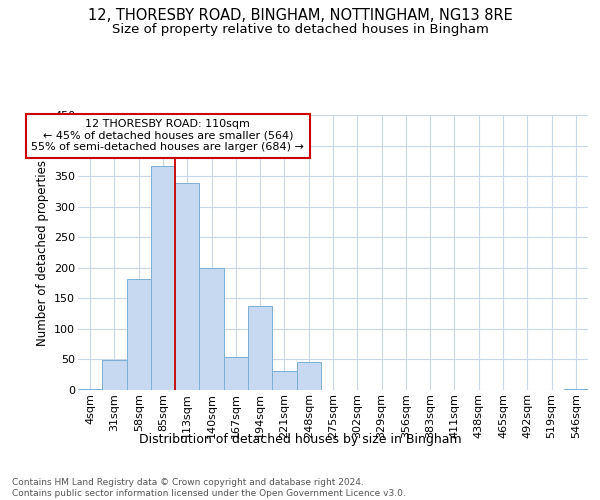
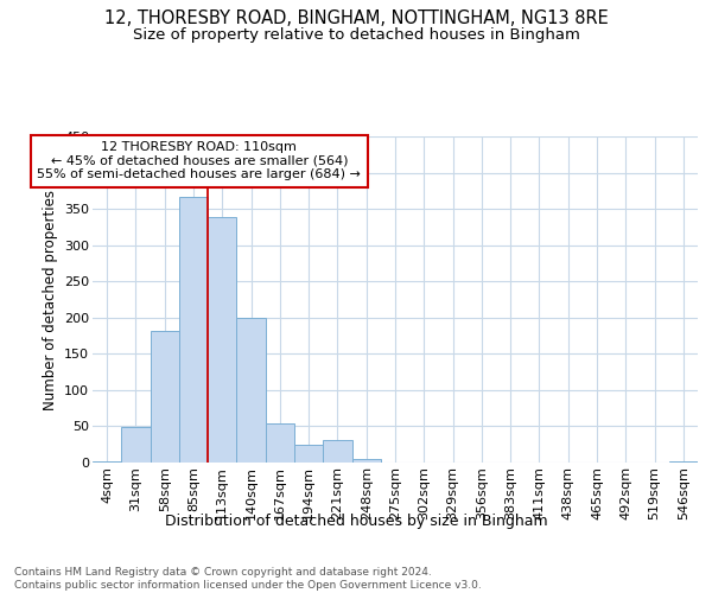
194sqm: 138 -> 25
248sqm: 46 -> 5
